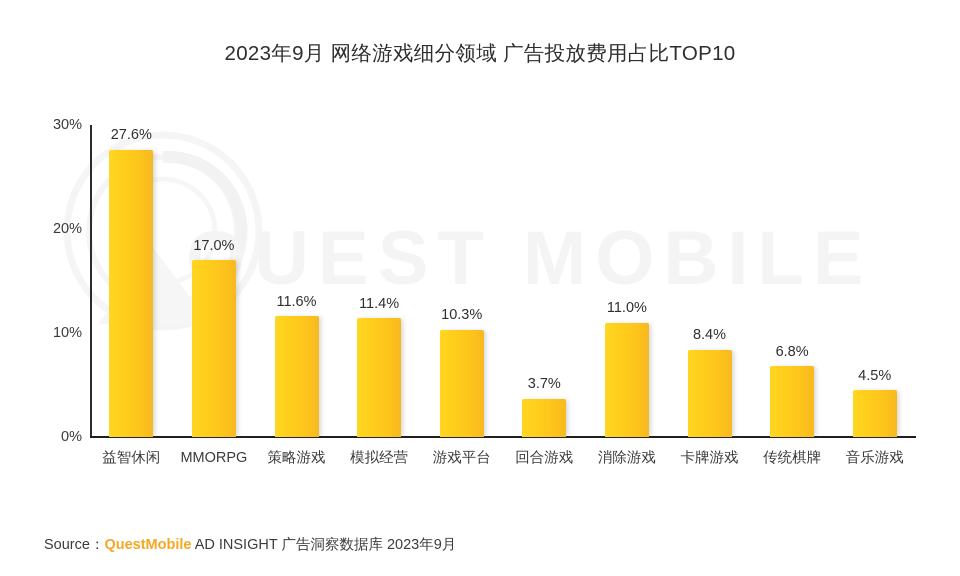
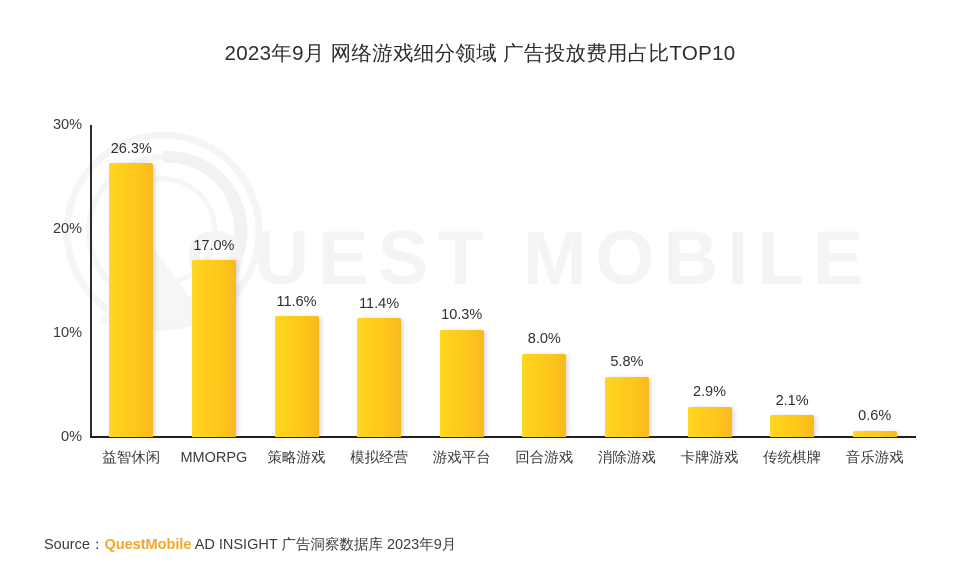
益智休闲: 27.6% -> 26.3%
回合游戏: 3.7% -> 8.0%
消除游戏: 11.0% -> 5.8%
卡牌游戏: 8.4% -> 2.9%
传统棋牌: 6.8% -> 2.1%
音乐游戏: 4.5% -> 0.6%
